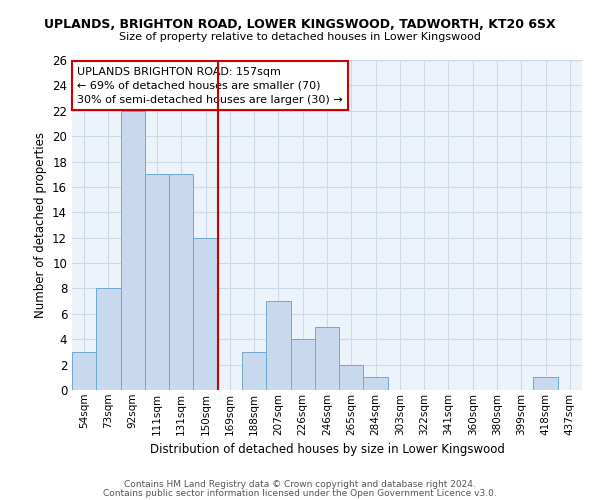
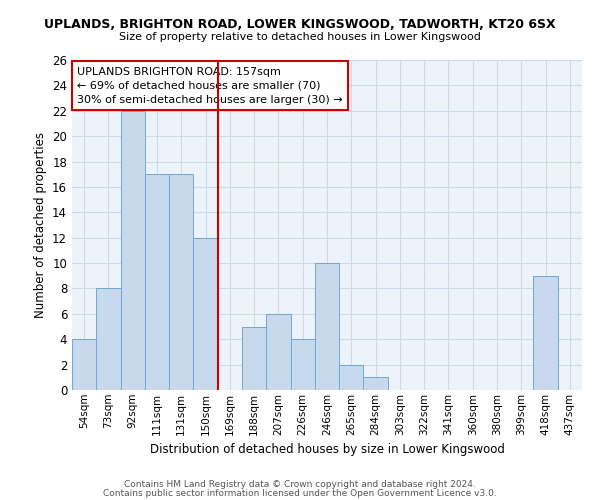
54sqm: 3 -> 4
188sqm: 3 -> 5
207sqm: 7 -> 6
246sqm: 5 -> 10
418sqm: 1 -> 9
